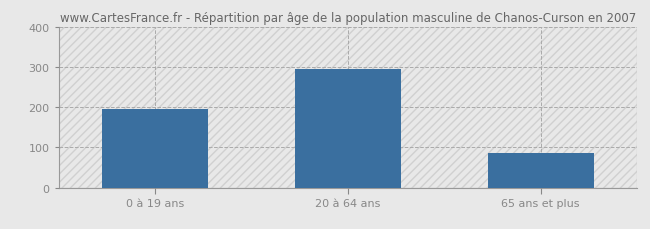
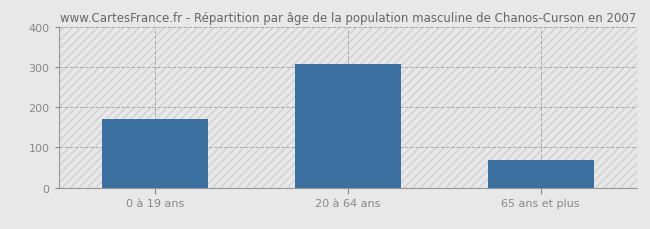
0 à 19 ans: 195 -> 170
20 à 64 ans: 295 -> 308
65 ans et plus: 85 -> 68
